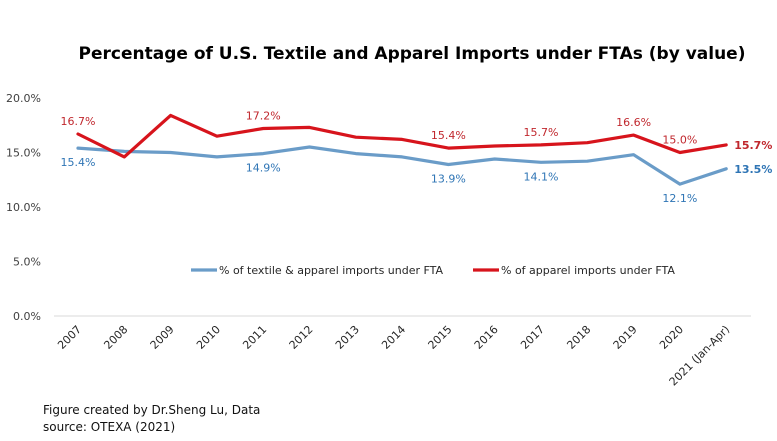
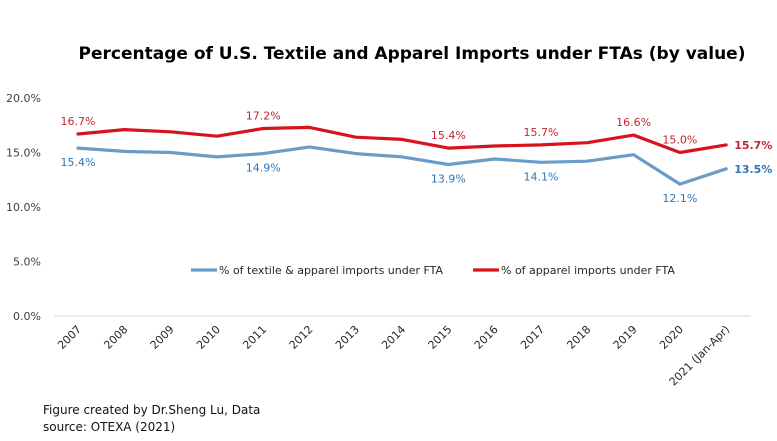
% of apparel imports under FTA/2008: 14.6% -> 17.1%
% of apparel imports under FTA/2009: 18.4% -> 16.9%
